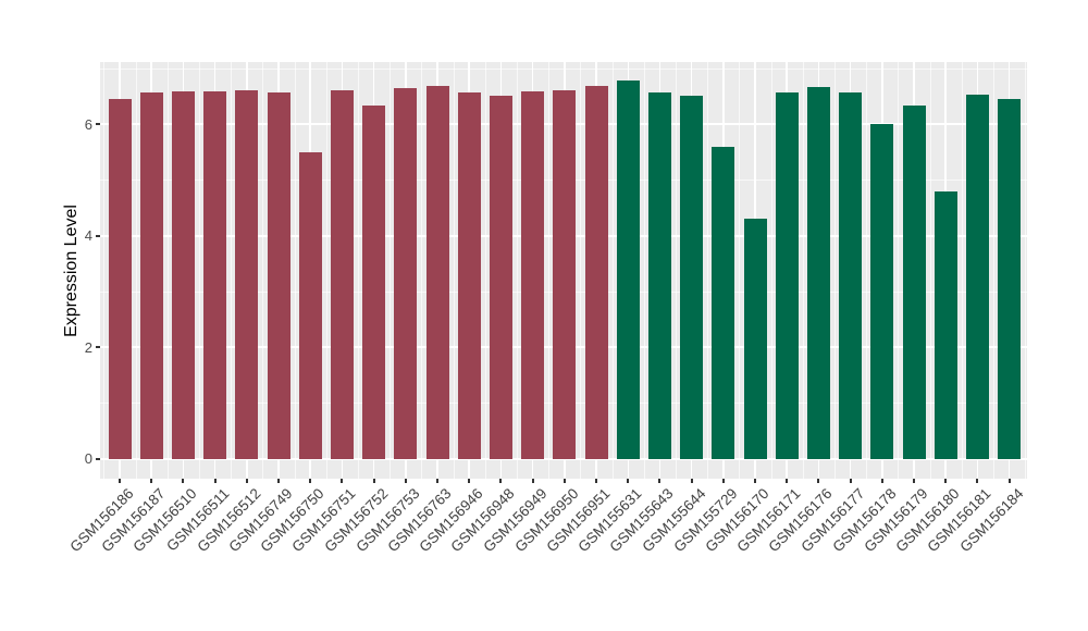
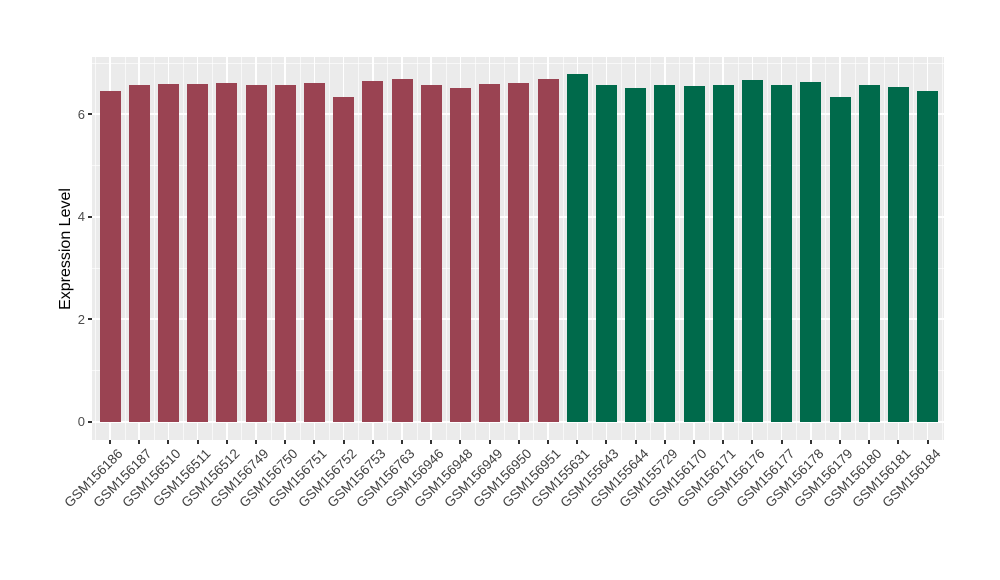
GSM156750: 5.5 -> 6.6
GSM155729: 5.6 -> 6.6
GSM156170: 4.3 -> 6.5
GSM156178: 6.0 -> 6.6
GSM156180: 4.8 -> 6.6
